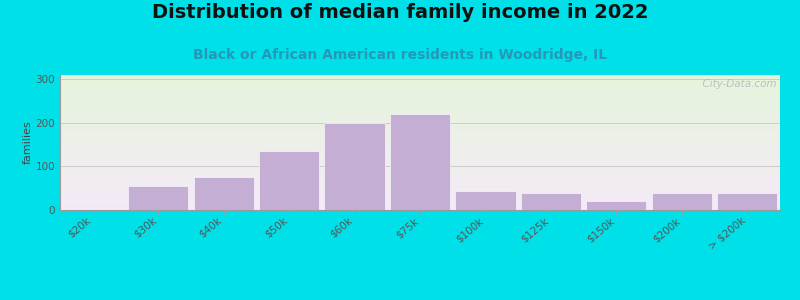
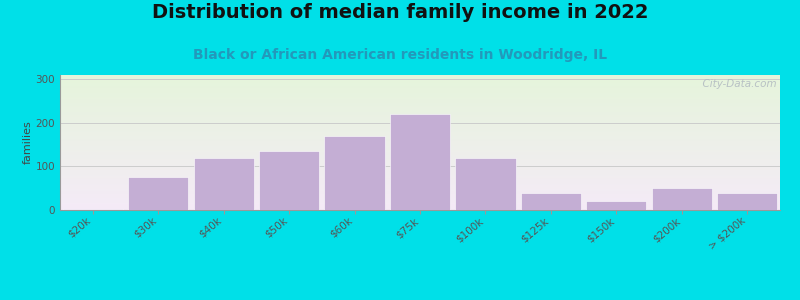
$30k: 55 -> 75
$40k: 75 -> 120
$60k: 200 -> 170
$100k: 43 -> 120
$200k: 38 -> 50
